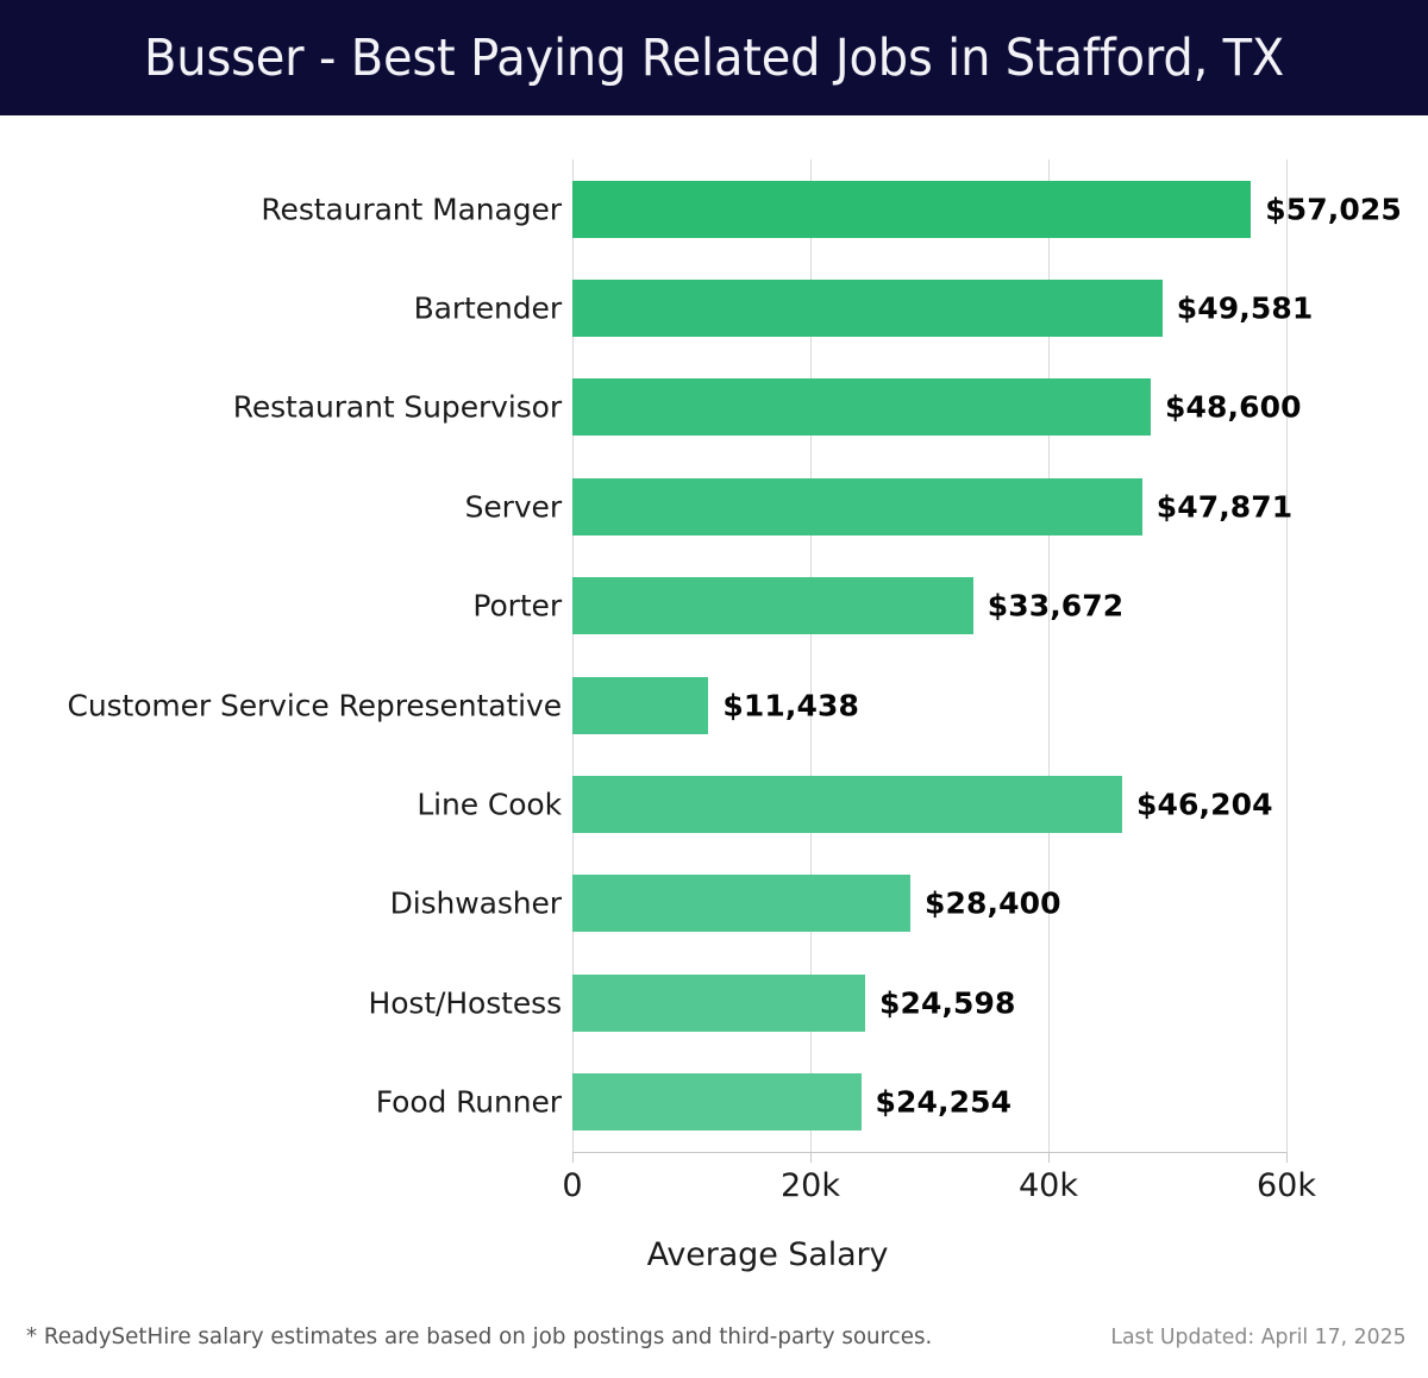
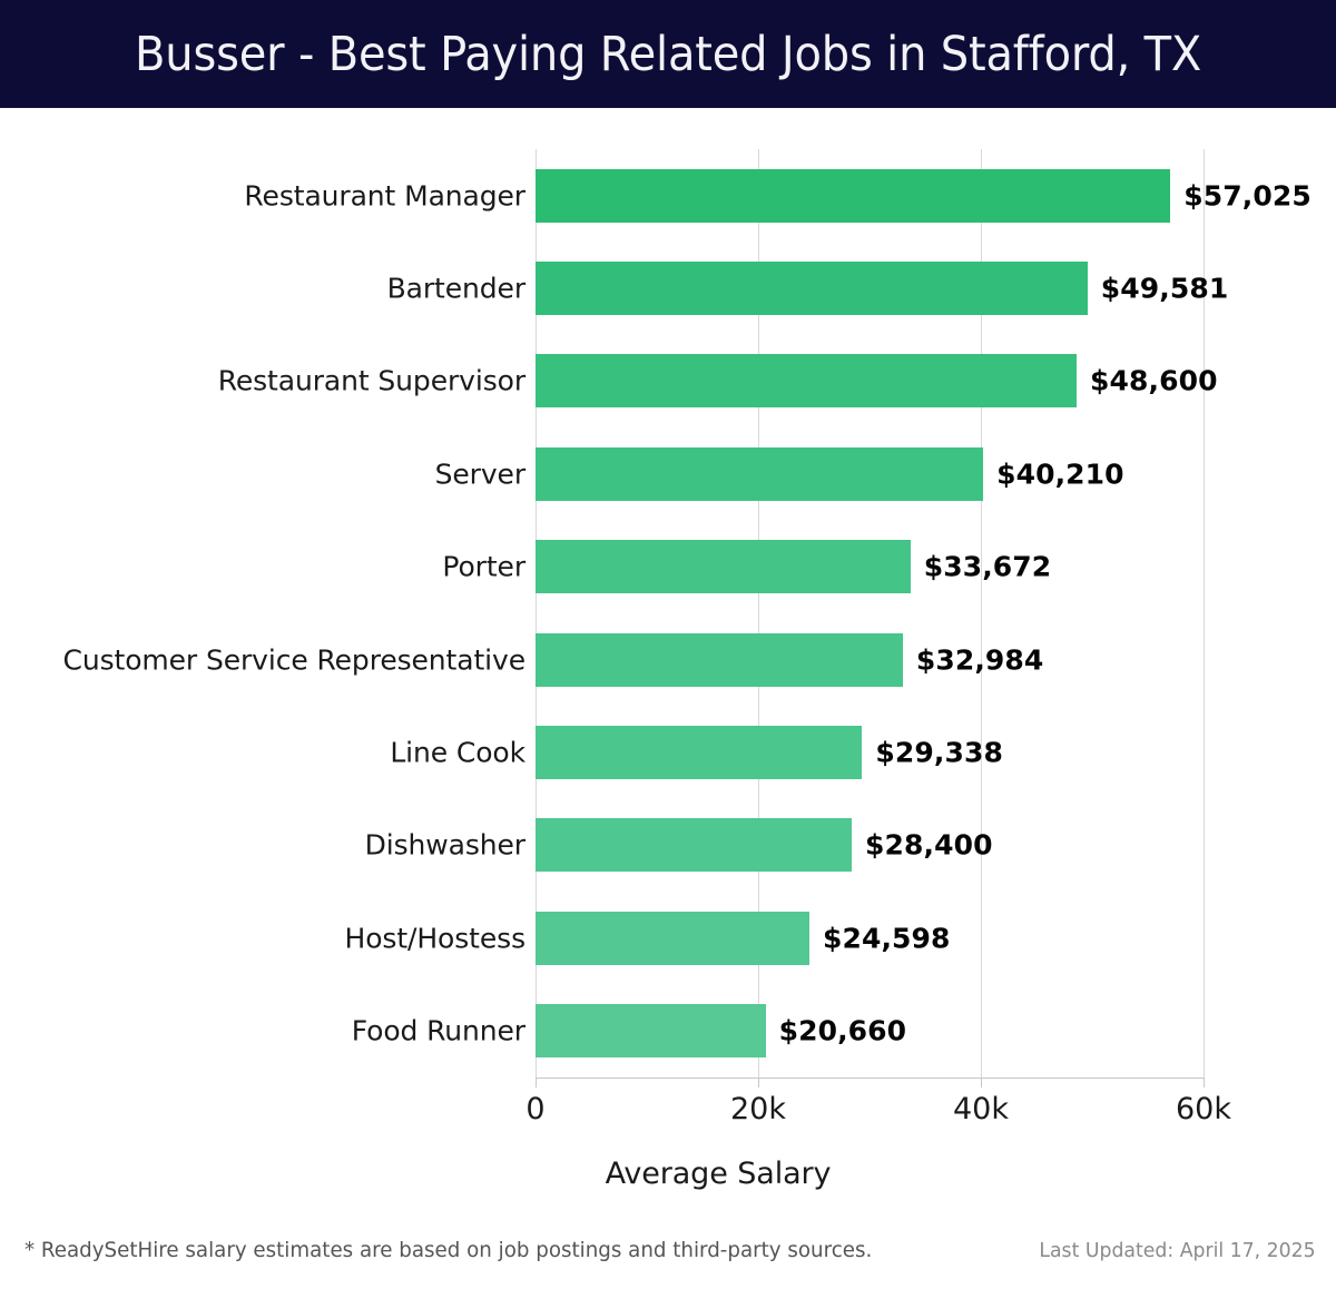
Server: $47,871 -> $40,210
Customer Service Representative: $11,438 -> $32,984
Line Cook: $46,204 -> $29,338
Food Runner: $24,254 -> $20,660
